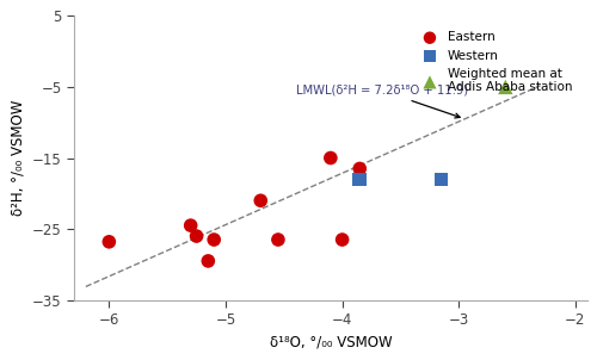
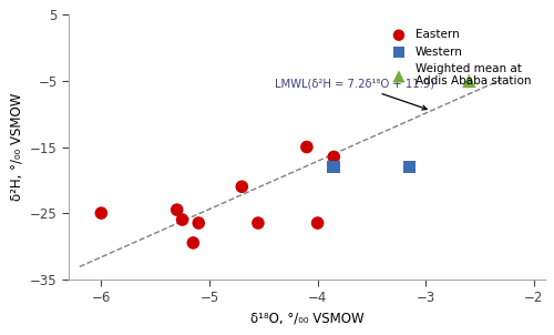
Eastern/−6: -26.8 -> -25.0
